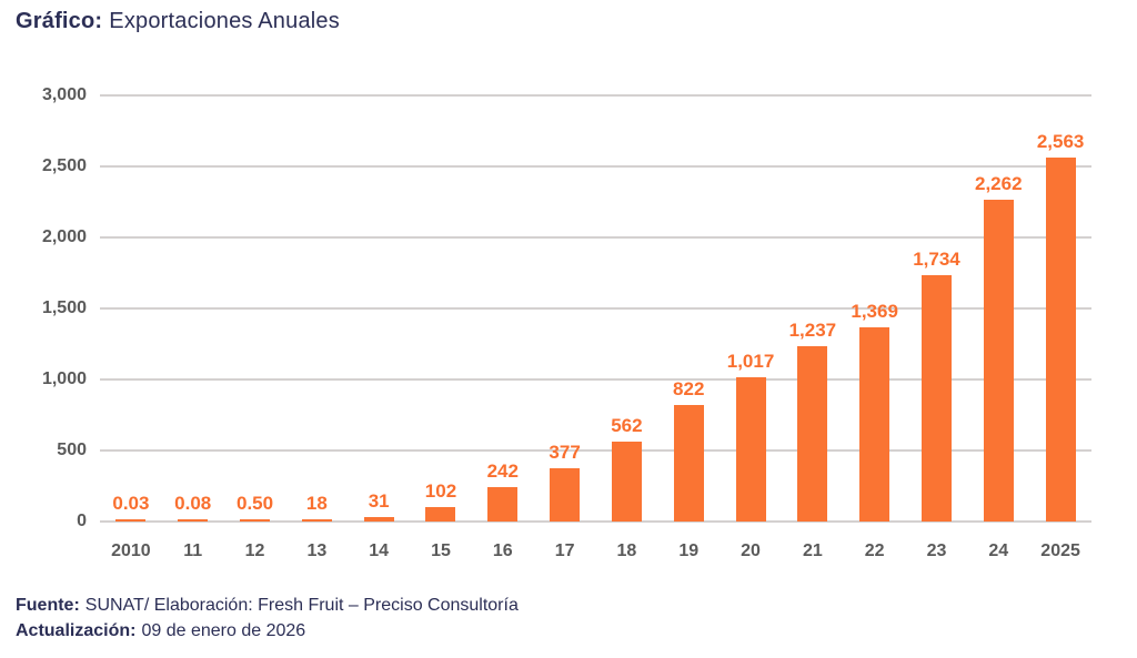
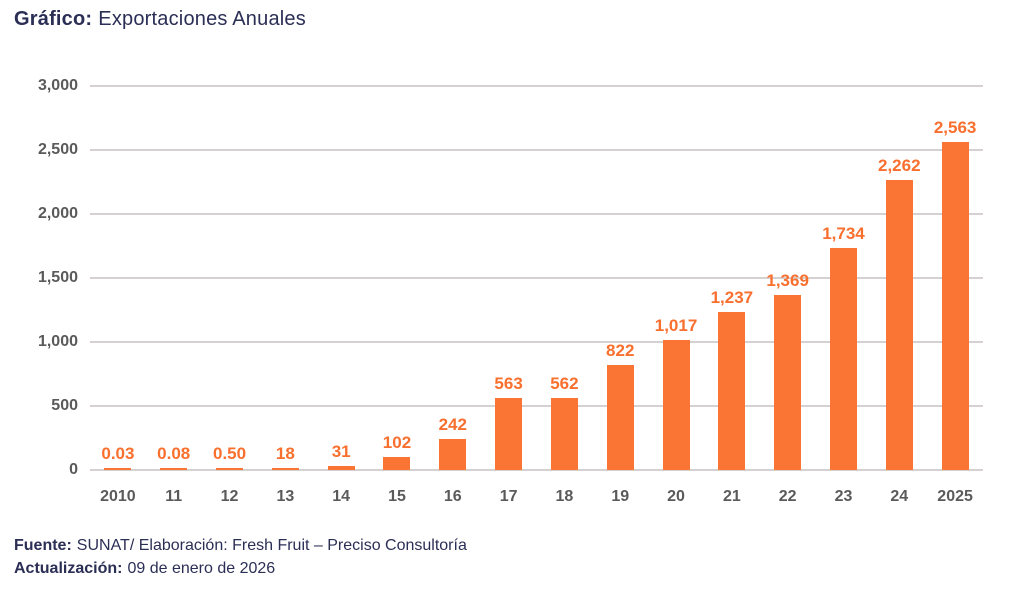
17: 377 -> 563
